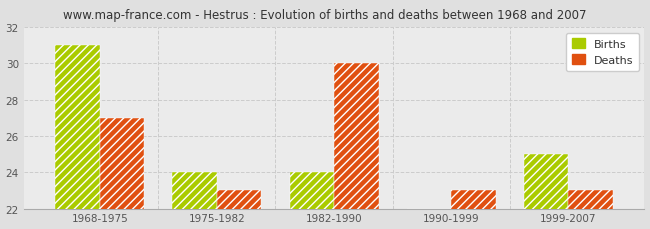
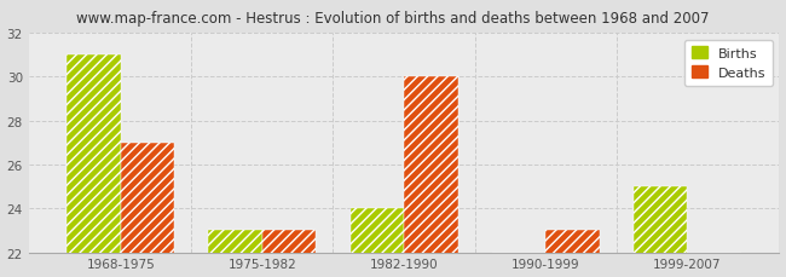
Births/1975-1982: 24 -> 23
Deaths/1999-2007: 23 -> 22
